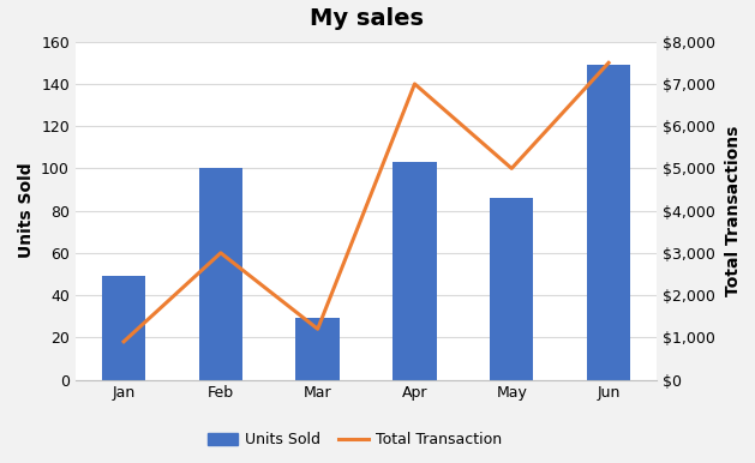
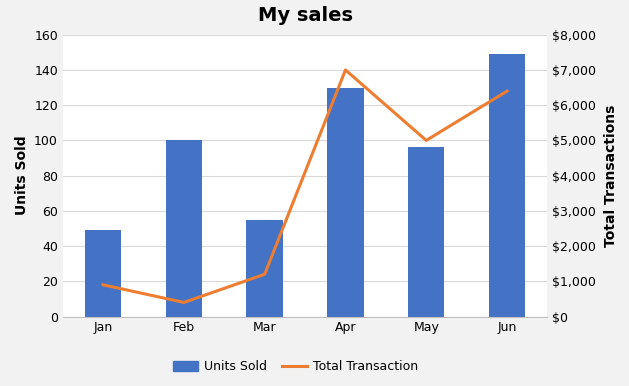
Total Transaction/Feb: $3,000 -> $400
Units Sold/Mar: 29 -> 55
Units Sold/Apr: 103 -> 130
Units Sold/May: 86 -> 96
Total Transaction/Jun: $7,500 -> $6,400
